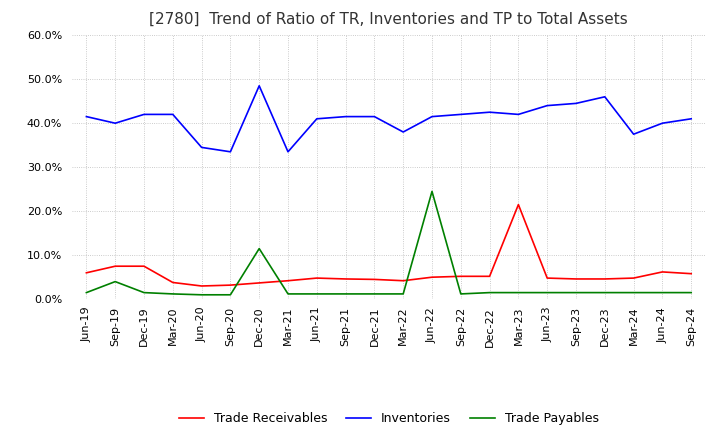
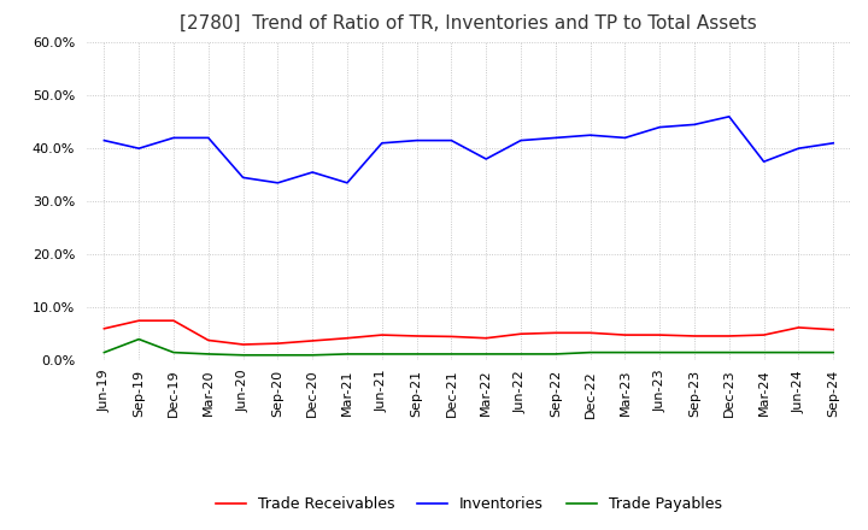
Inventories/Dec-20: 48.5% -> 35.5%
Trade Payables/Dec-20: 11.5% -> 1.0%
Trade Payables/Jun-22: 24.5% -> 1.2%
Trade Receivables/Mar-23: 21.5% -> 4.8%
